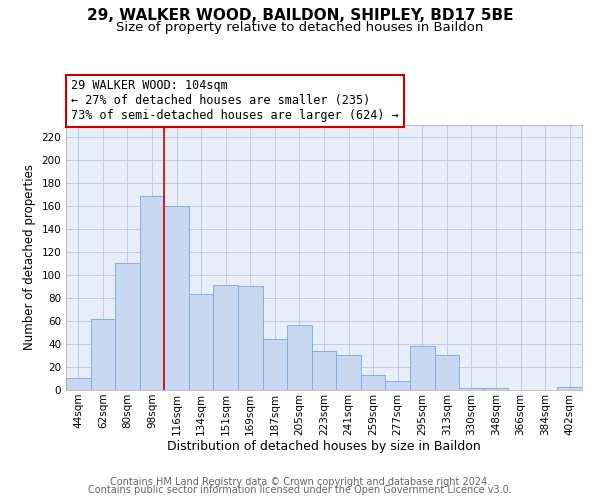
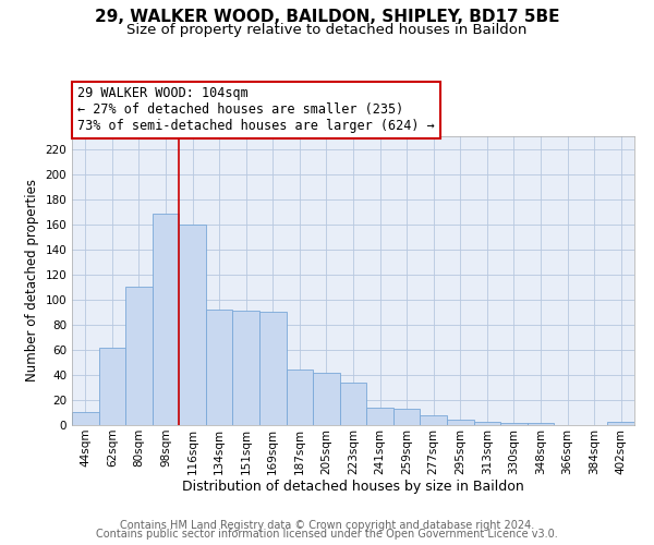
134sqm: 83 -> 92
205sqm: 56 -> 42
241sqm: 30 -> 14
295sqm: 38 -> 4
313sqm: 30 -> 3
